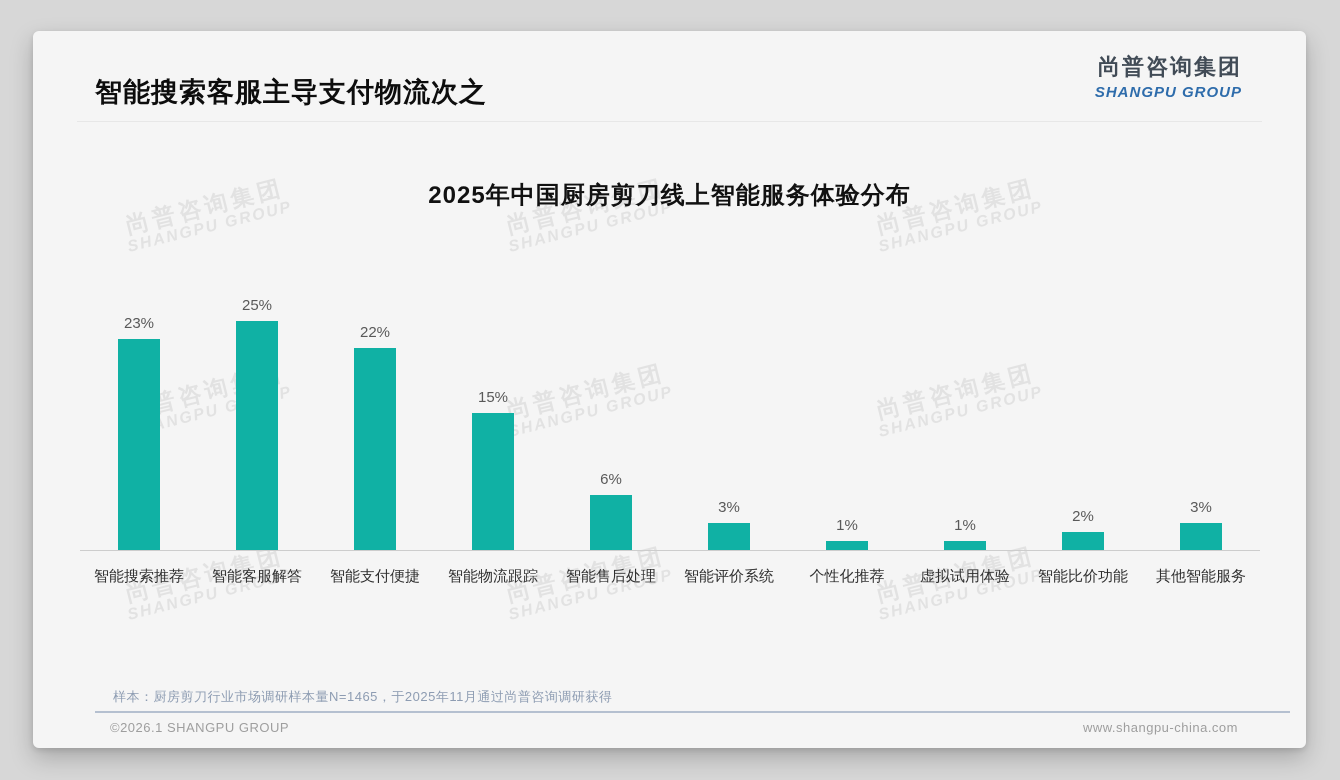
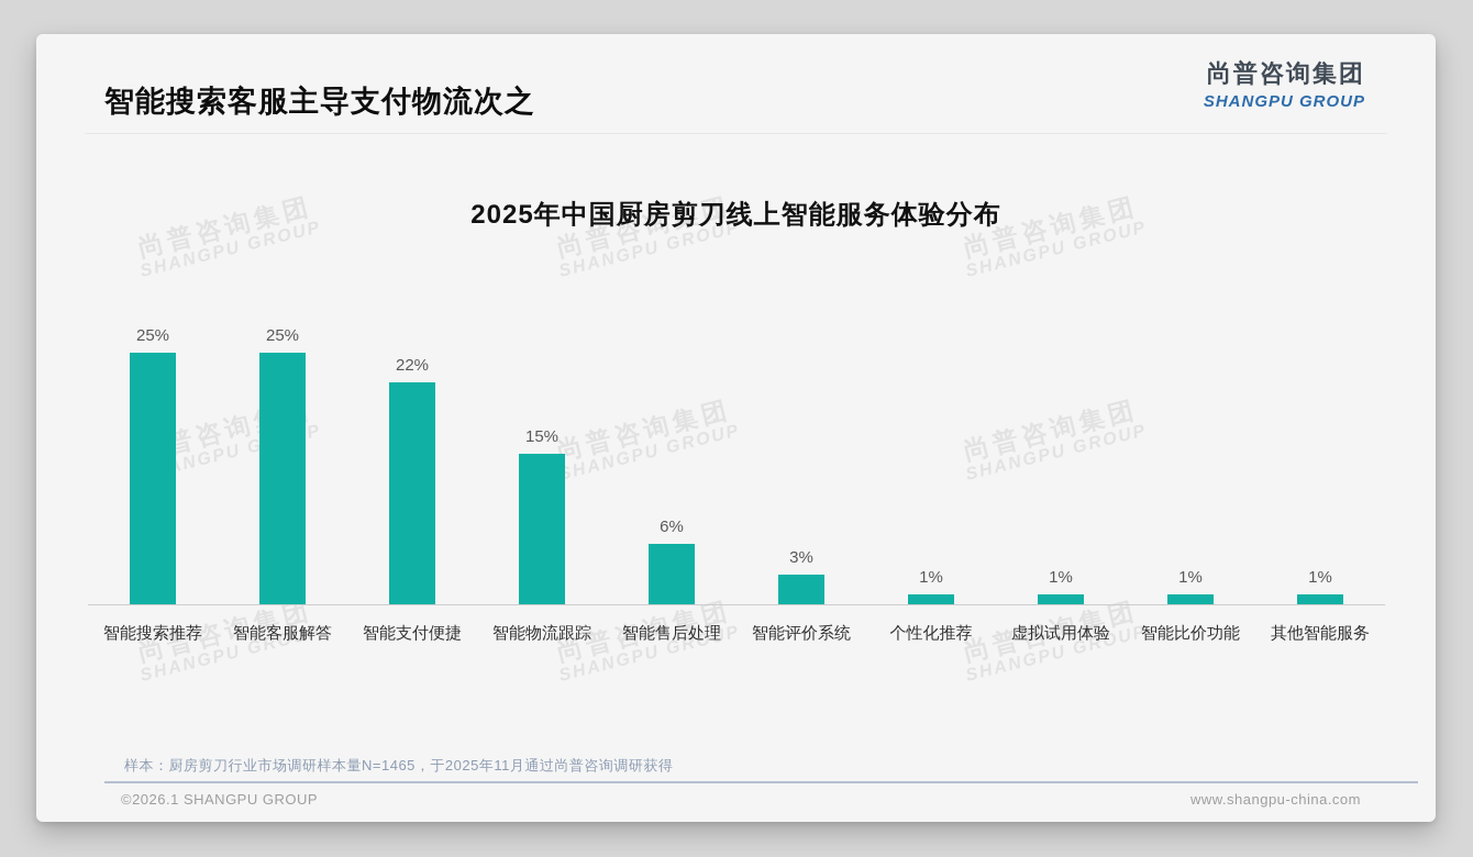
智能搜索推荐: 23% -> 25%
智能比价功能: 2% -> 1%
其他智能服务: 3% -> 1%
